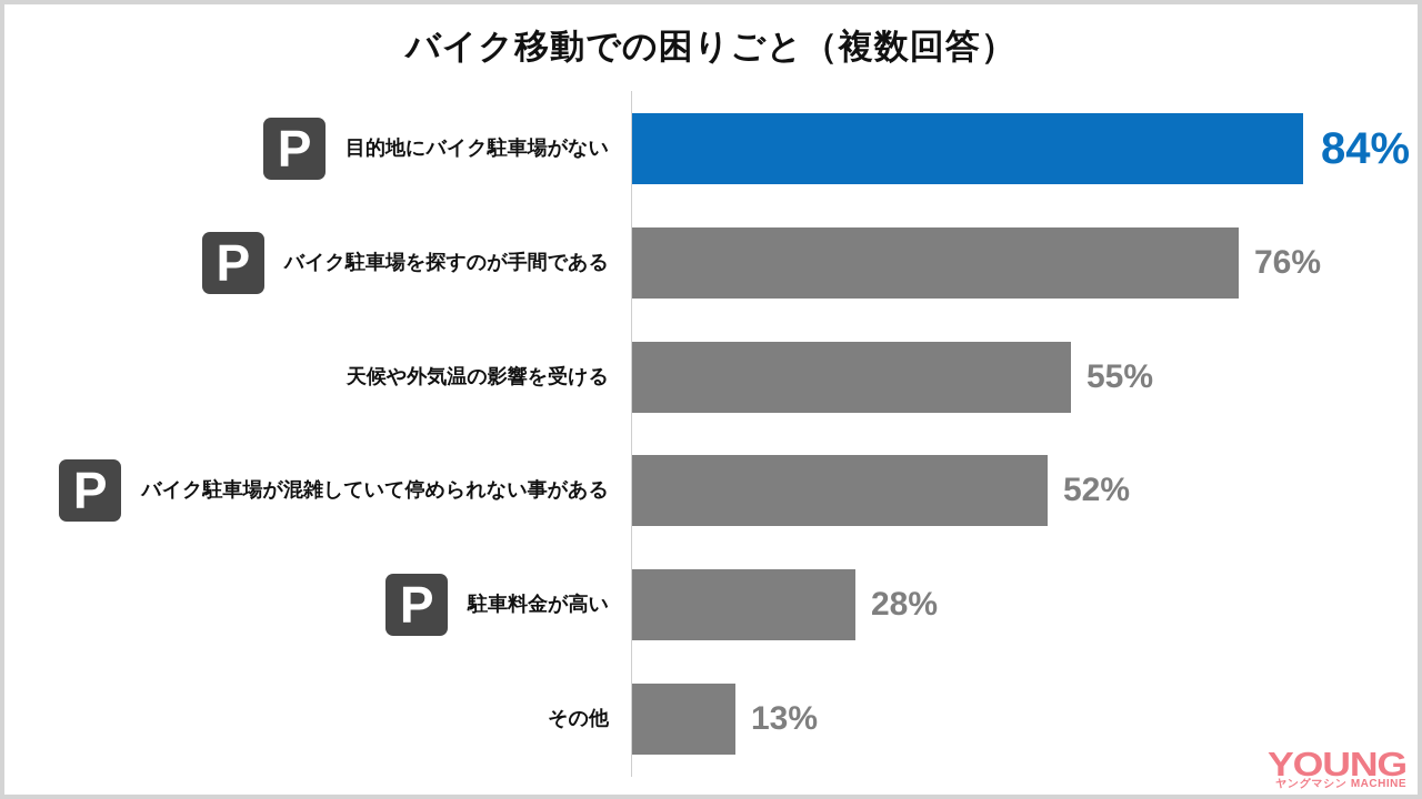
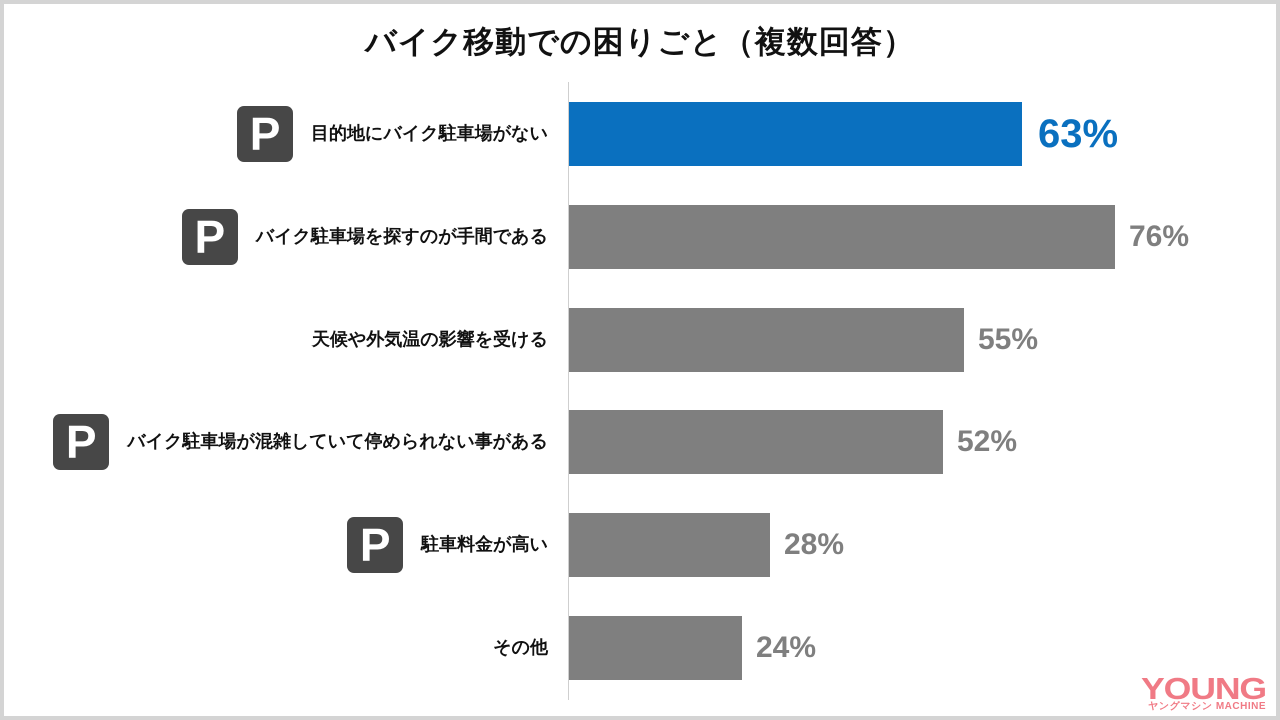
目的地にバイク駐車場がない: 84% -> 63%
その他: 13% -> 24%
